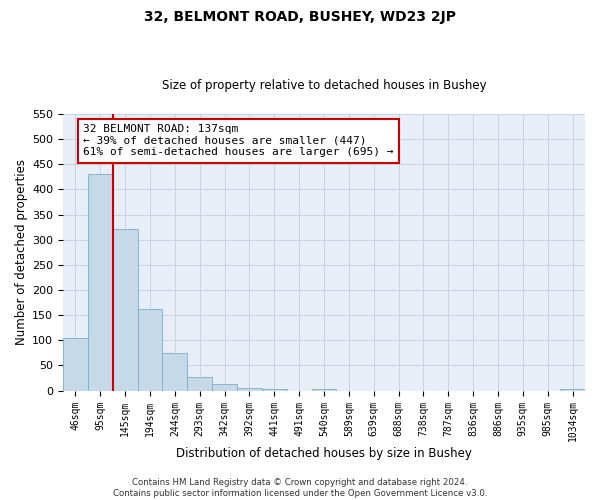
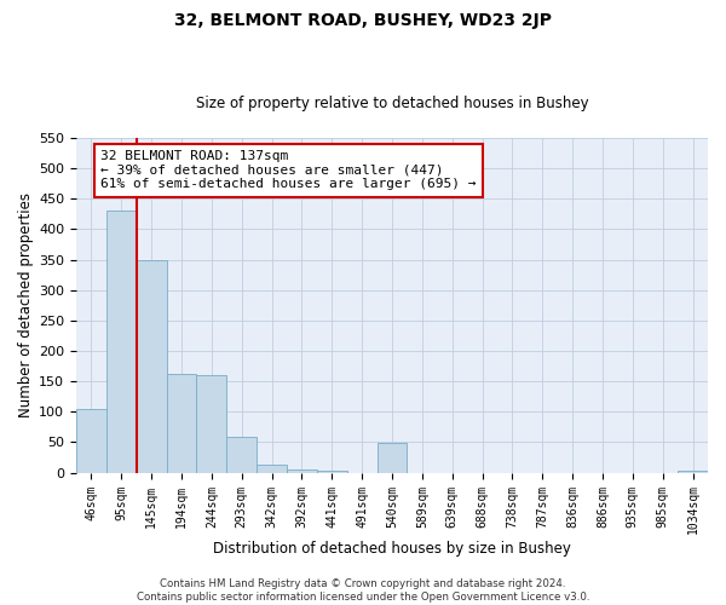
145sqm: 322 -> 350
244sqm: 75 -> 160
293sqm: 27 -> 58
540sqm: 3 -> 48
